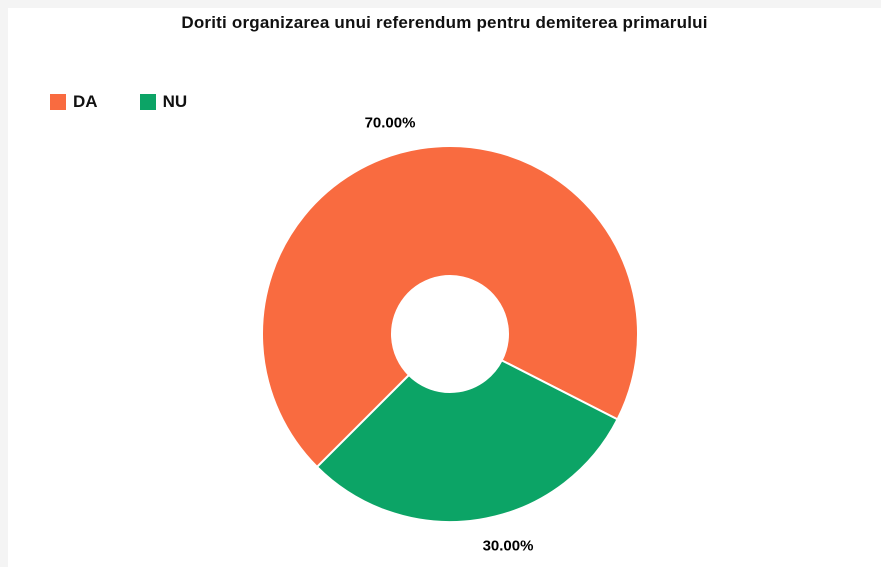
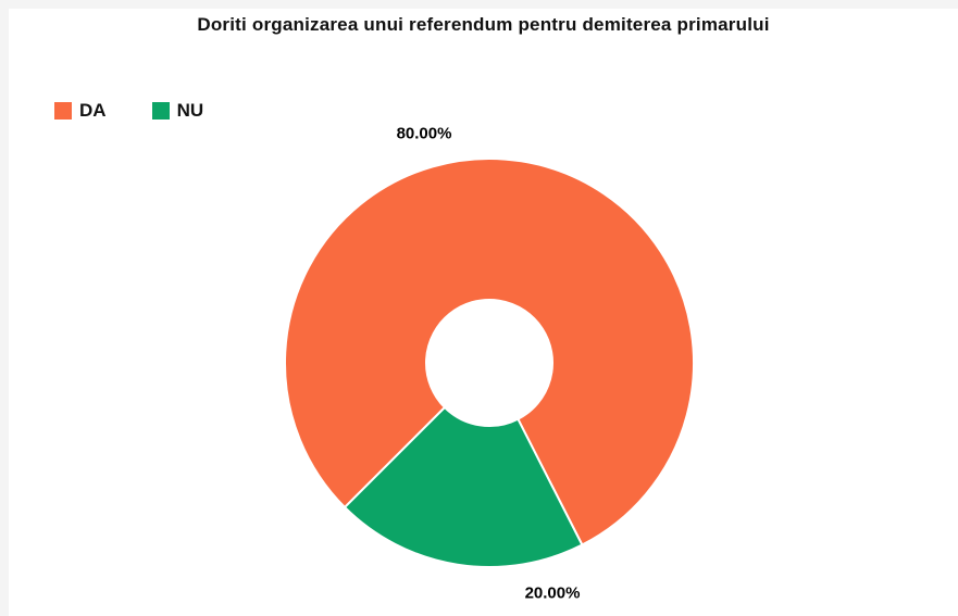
DA: 70.00% -> 80.00%
NU: 30.00% -> 20.00%
